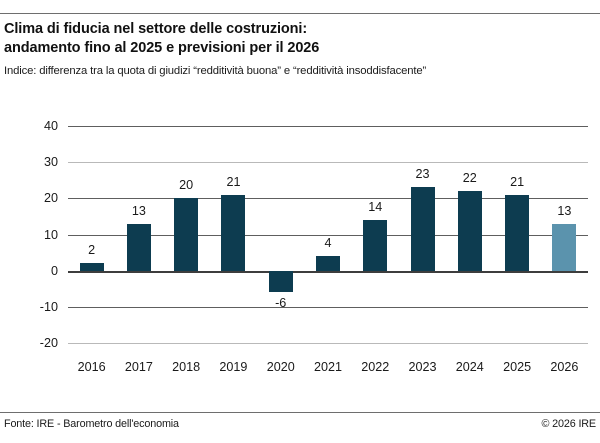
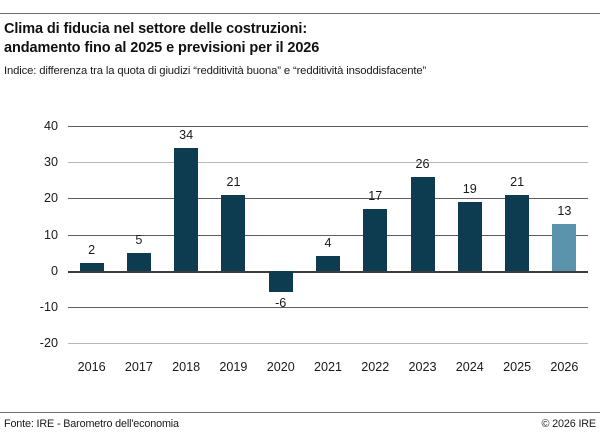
2017: 13 -> 5
2018: 20 -> 34
2022: 14 -> 17
2023: 23 -> 26
2024: 22 -> 19
